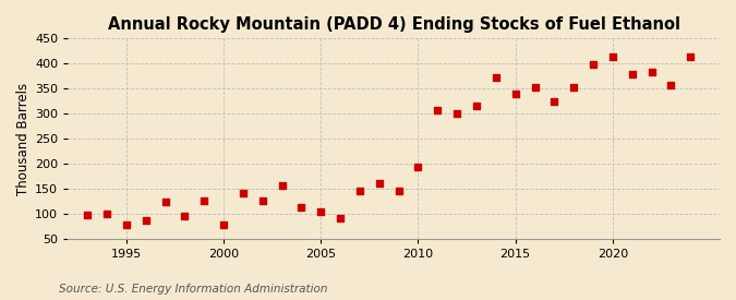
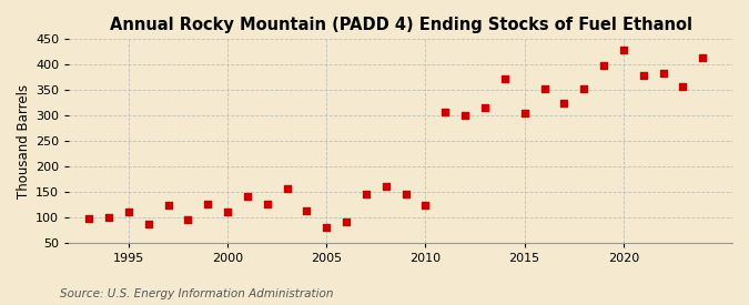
1995: 79 -> 110
2000: 79 -> 110
2005: 105 -> 80
2010: 193 -> 125
2015: 339 -> 305
2020: 413 -> 430
